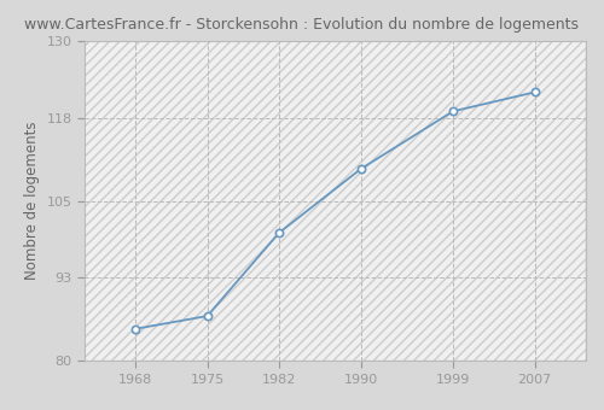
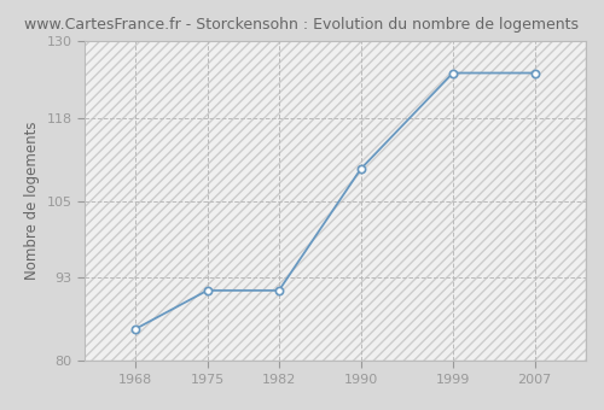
1975: 87 -> 91
1982: 100 -> 91
1999: 119 -> 125
2007: 122 -> 125
